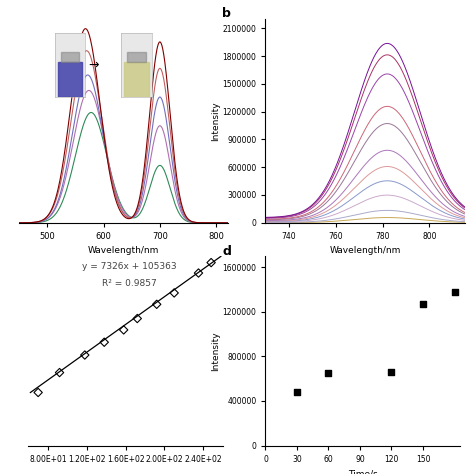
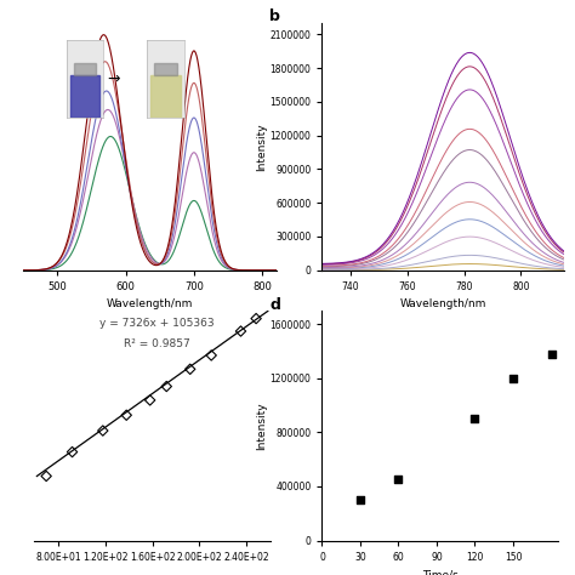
30: 480000 -> 300000
60: 650000 -> 450000
120: 660000 -> 900000
150: 1270000 -> 1200000
